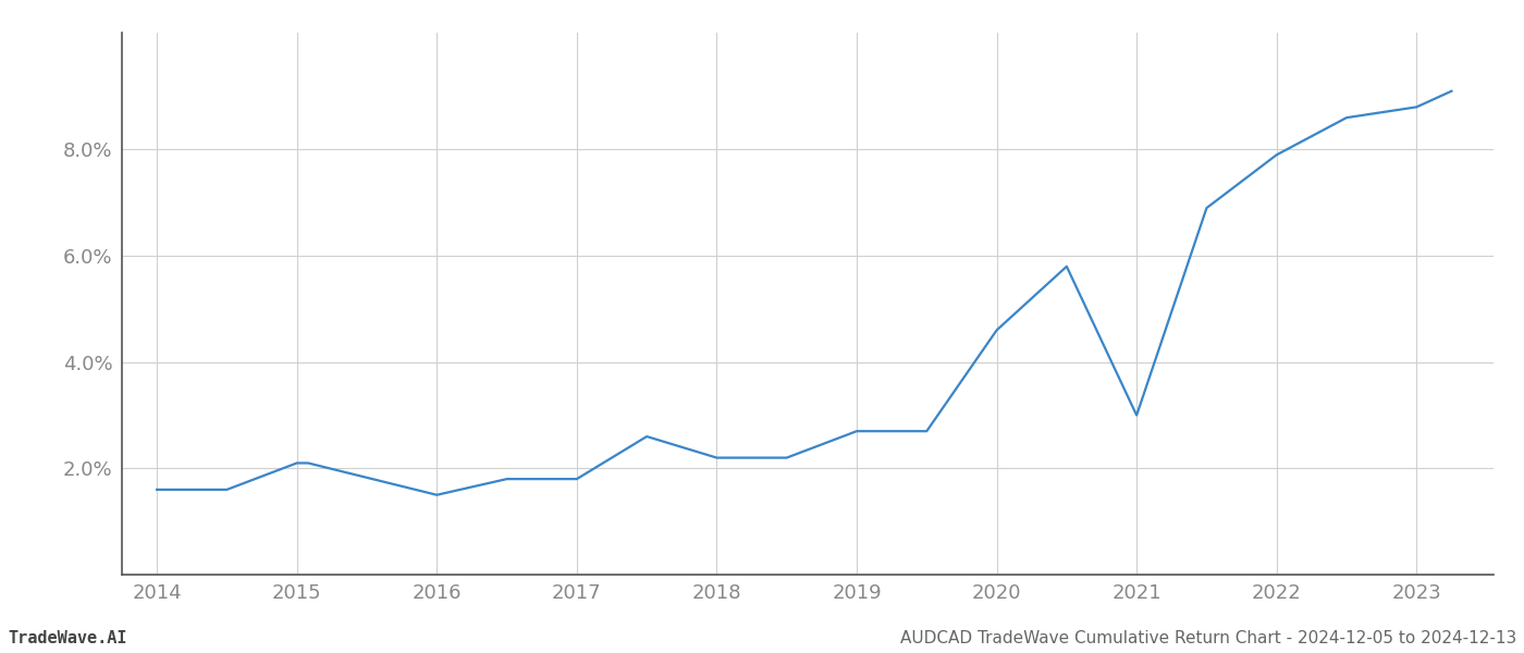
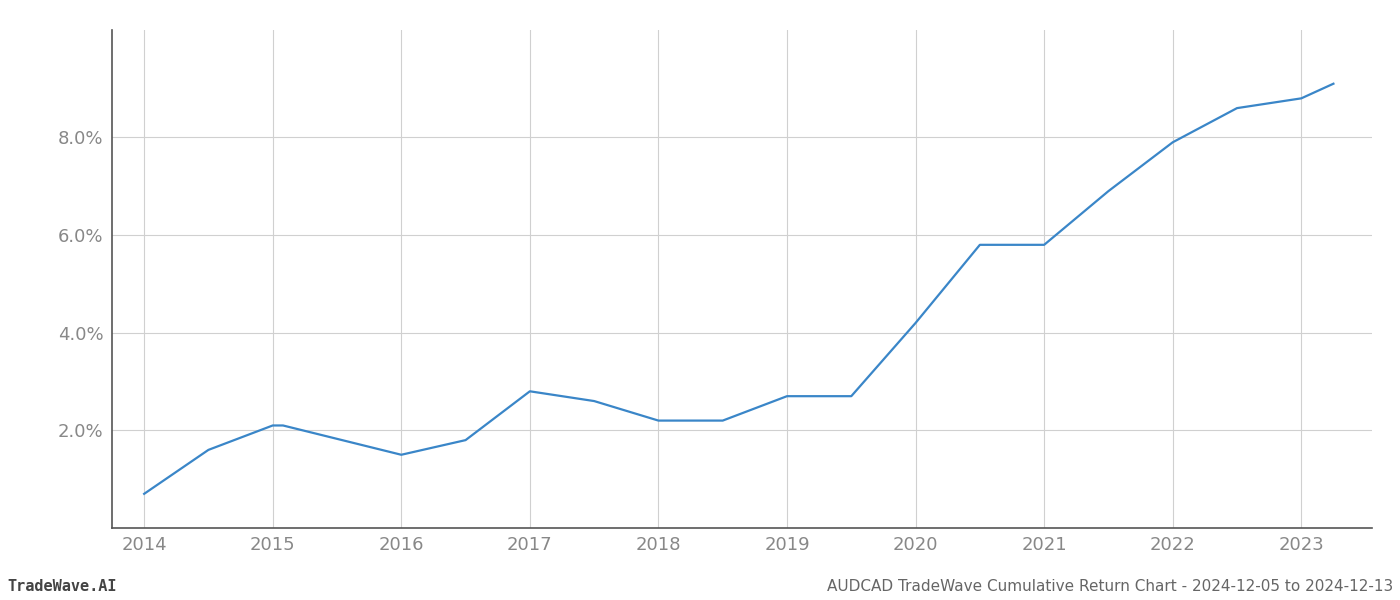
2014: 1.6% -> 0.7%
2017: 1.8% -> 2.8%
2020: 4.6% -> 4.2%
2021: 3.0% -> 5.8%
